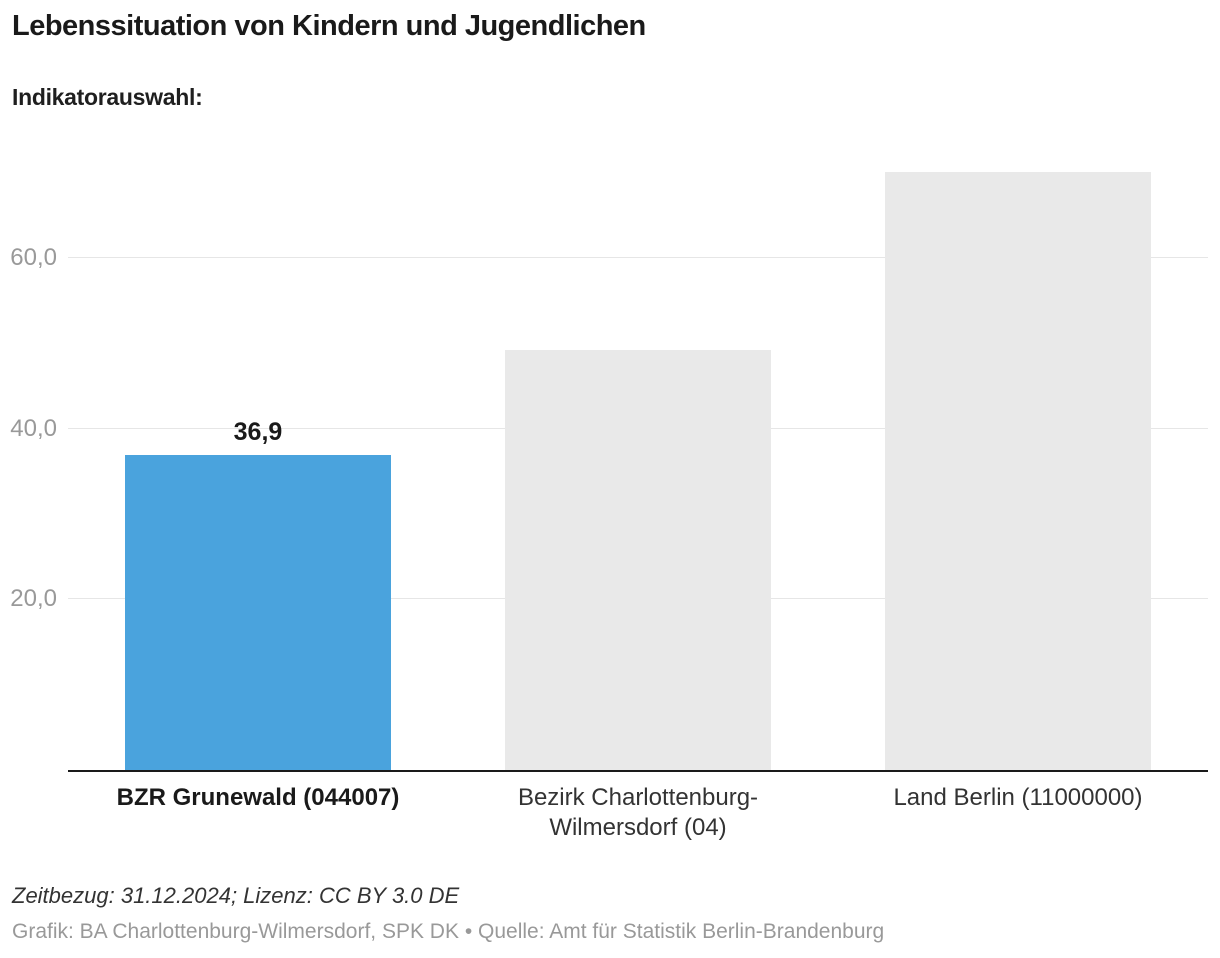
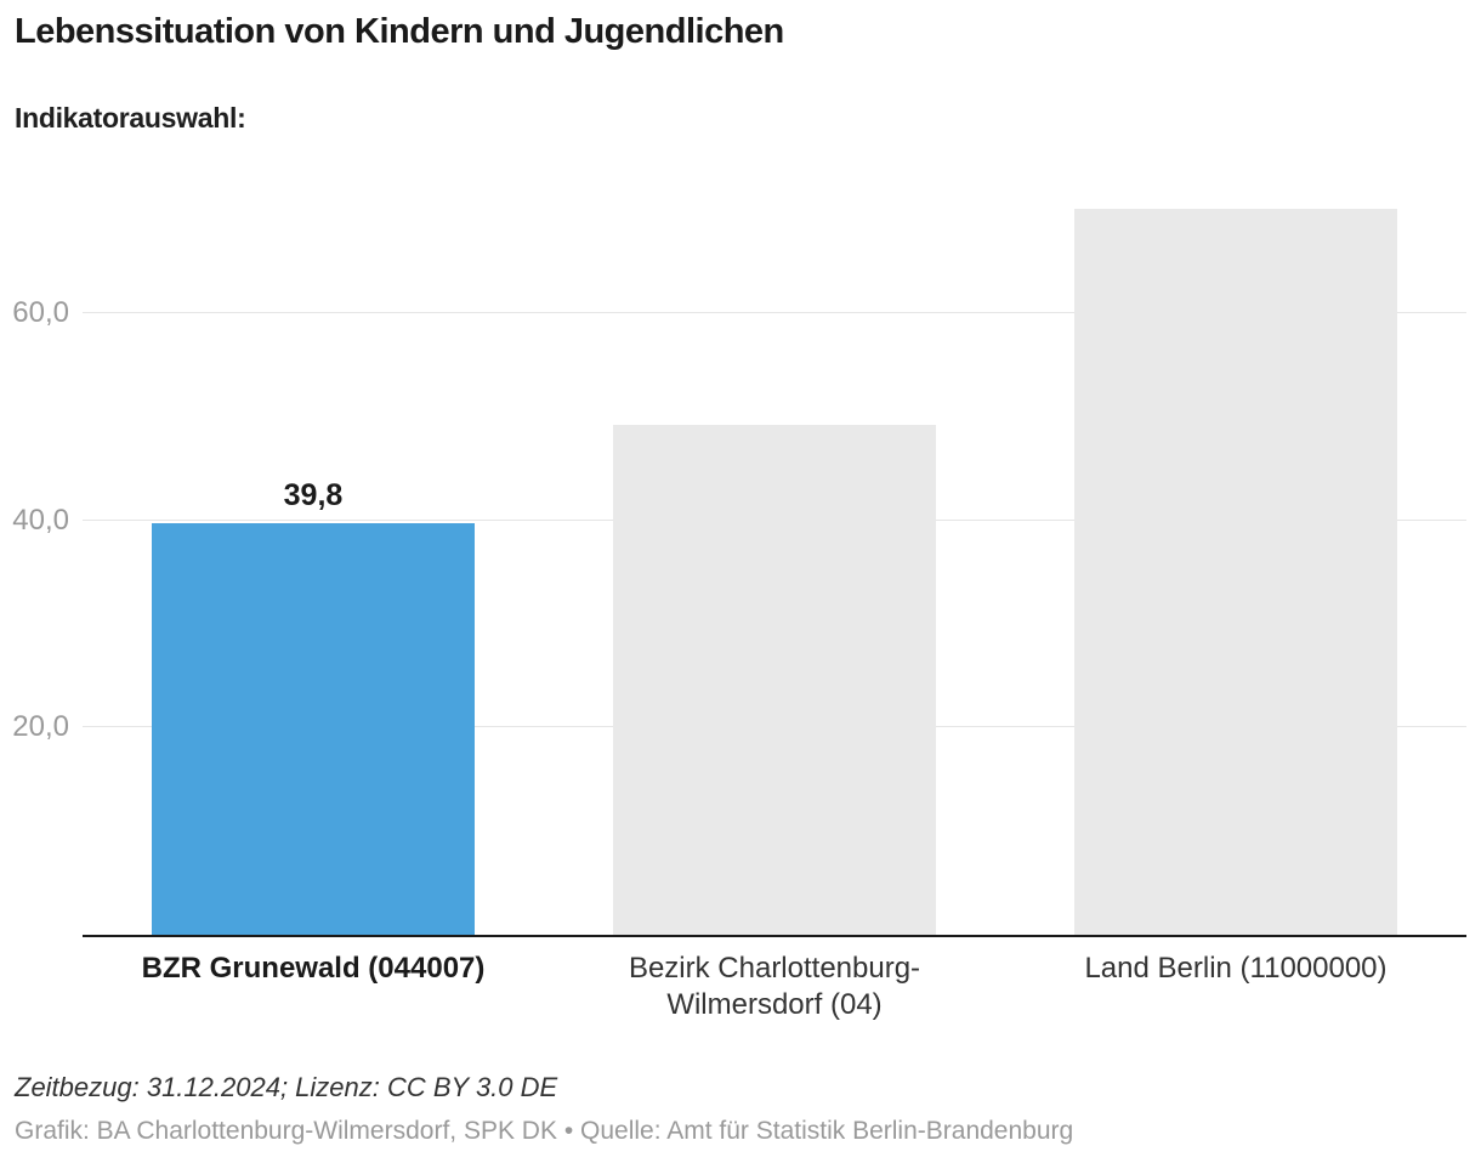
BZR Grunewald (044007): 36,9 -> 39,8
